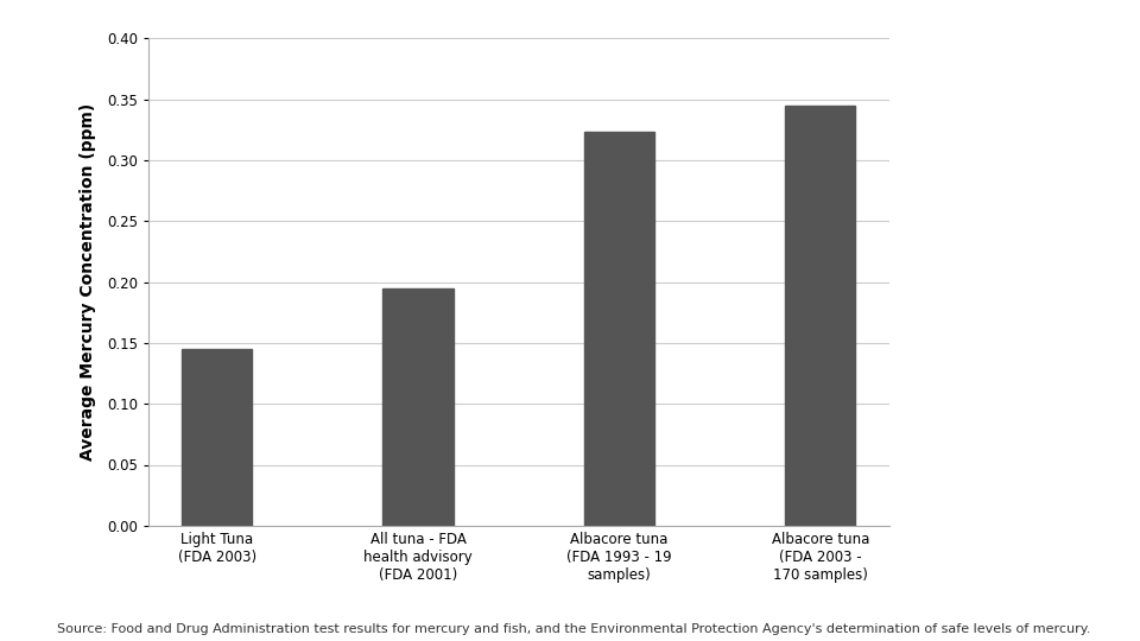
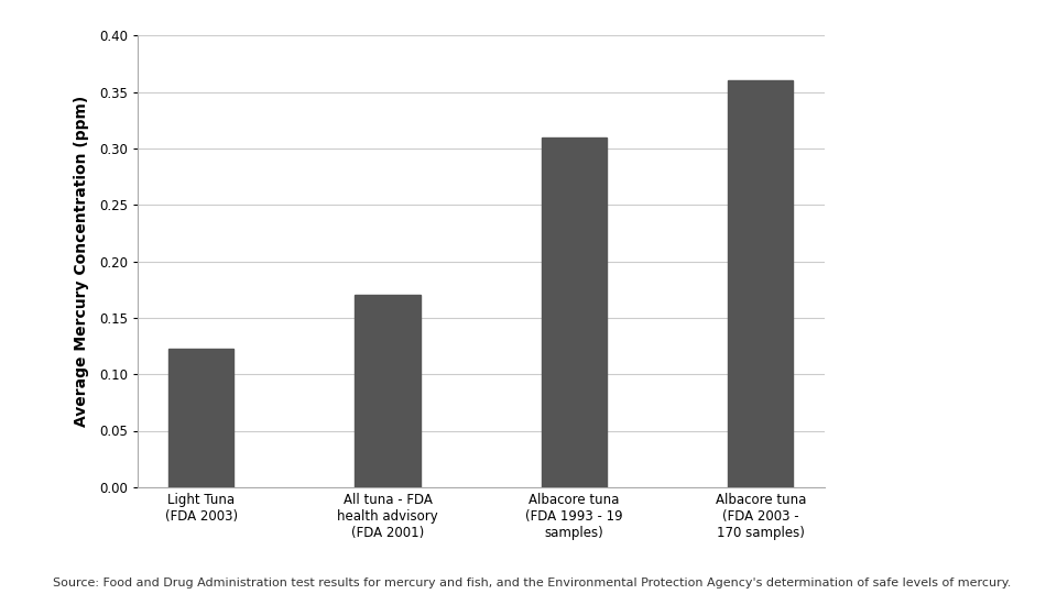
Light Tuna (FDA 2003): 0.145 -> 0.123
All tuna - FDA health advisory (FDA 2001): 0.195 -> 0.170
Albacore tuna (FDA 1993 - 19 samples): 0.323 -> 0.310
Albacore tuna (FDA 2003 - 170 samples): 0.345 -> 0.360
